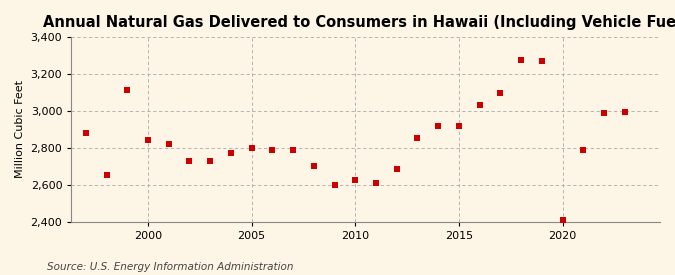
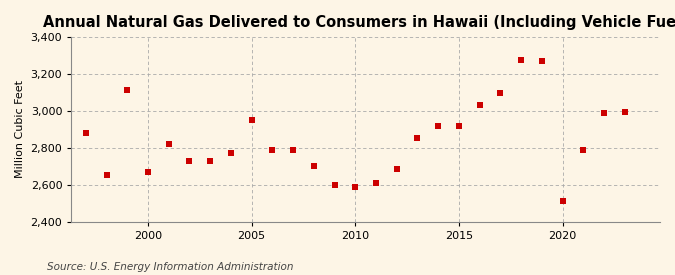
2000: 2,840 -> 2,670
2005: 2,800 -> 2,950
2010: 2,620 -> 2,590
2020: 2,410 -> 2,510
